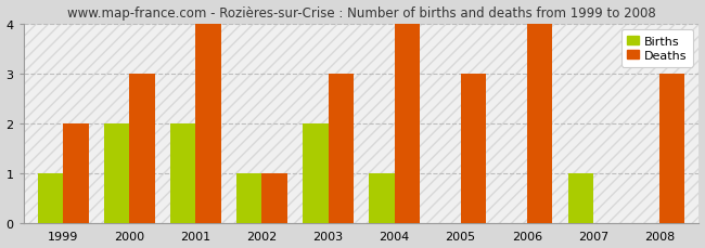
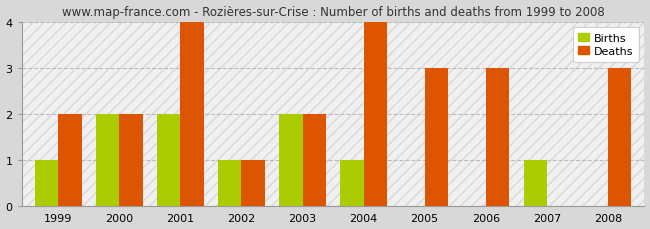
Deaths/2000: 3 -> 2
Deaths/2003: 3 -> 2
Deaths/2006: 4 -> 3
